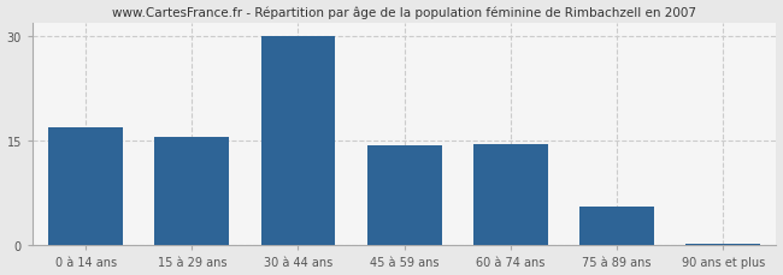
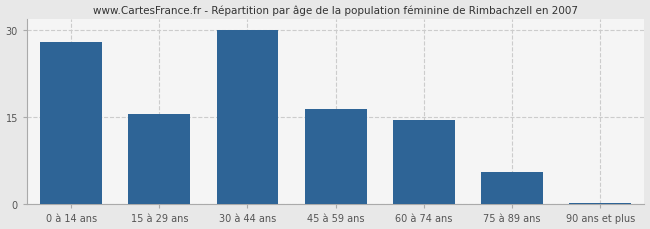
0 à 14 ans: 17.0 -> 28.0
45 à 59 ans: 14.4 -> 16.5
